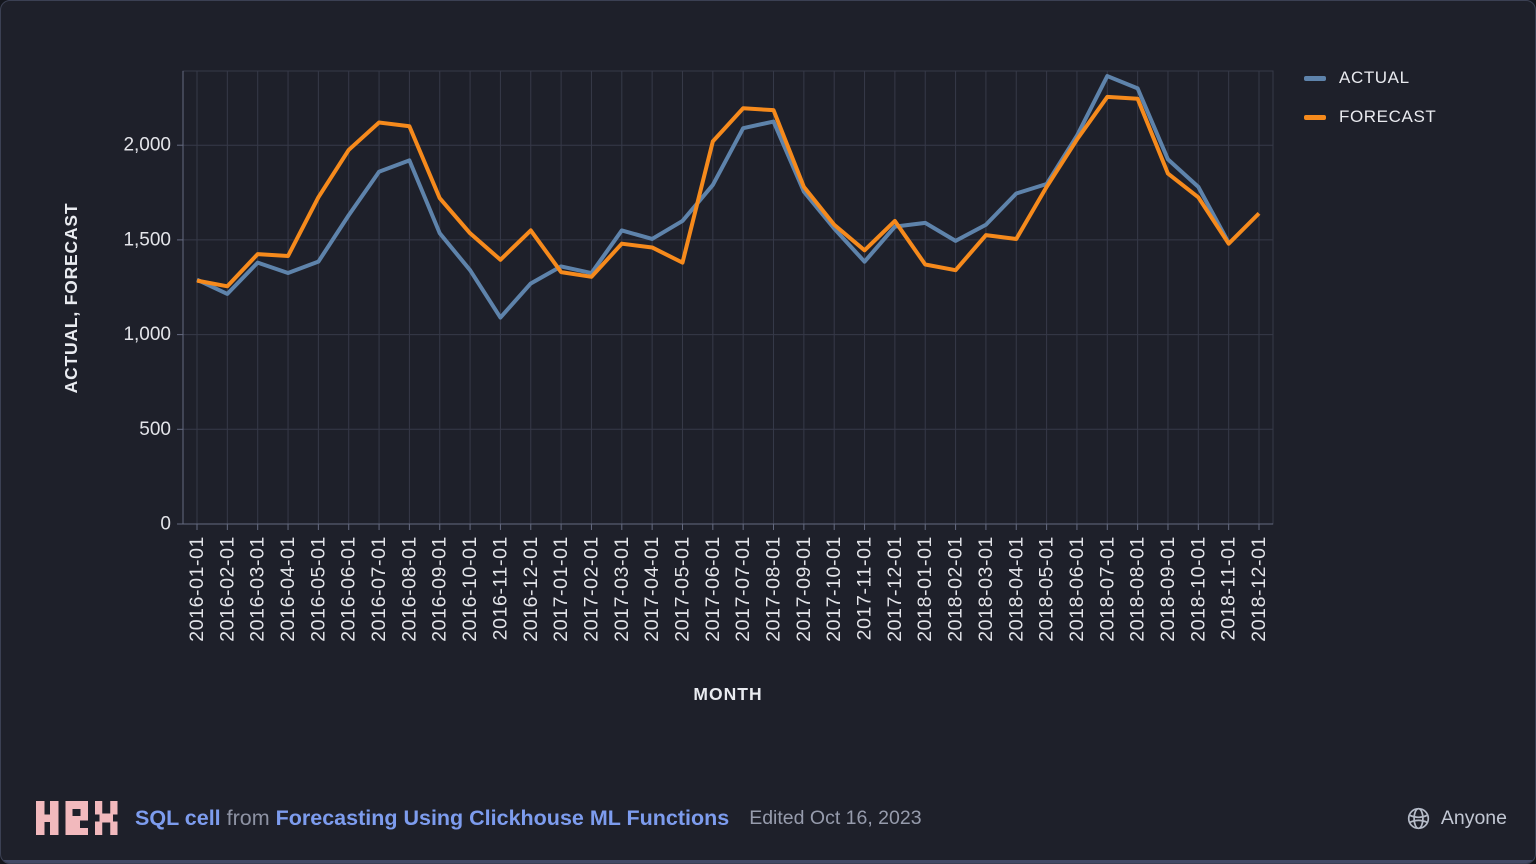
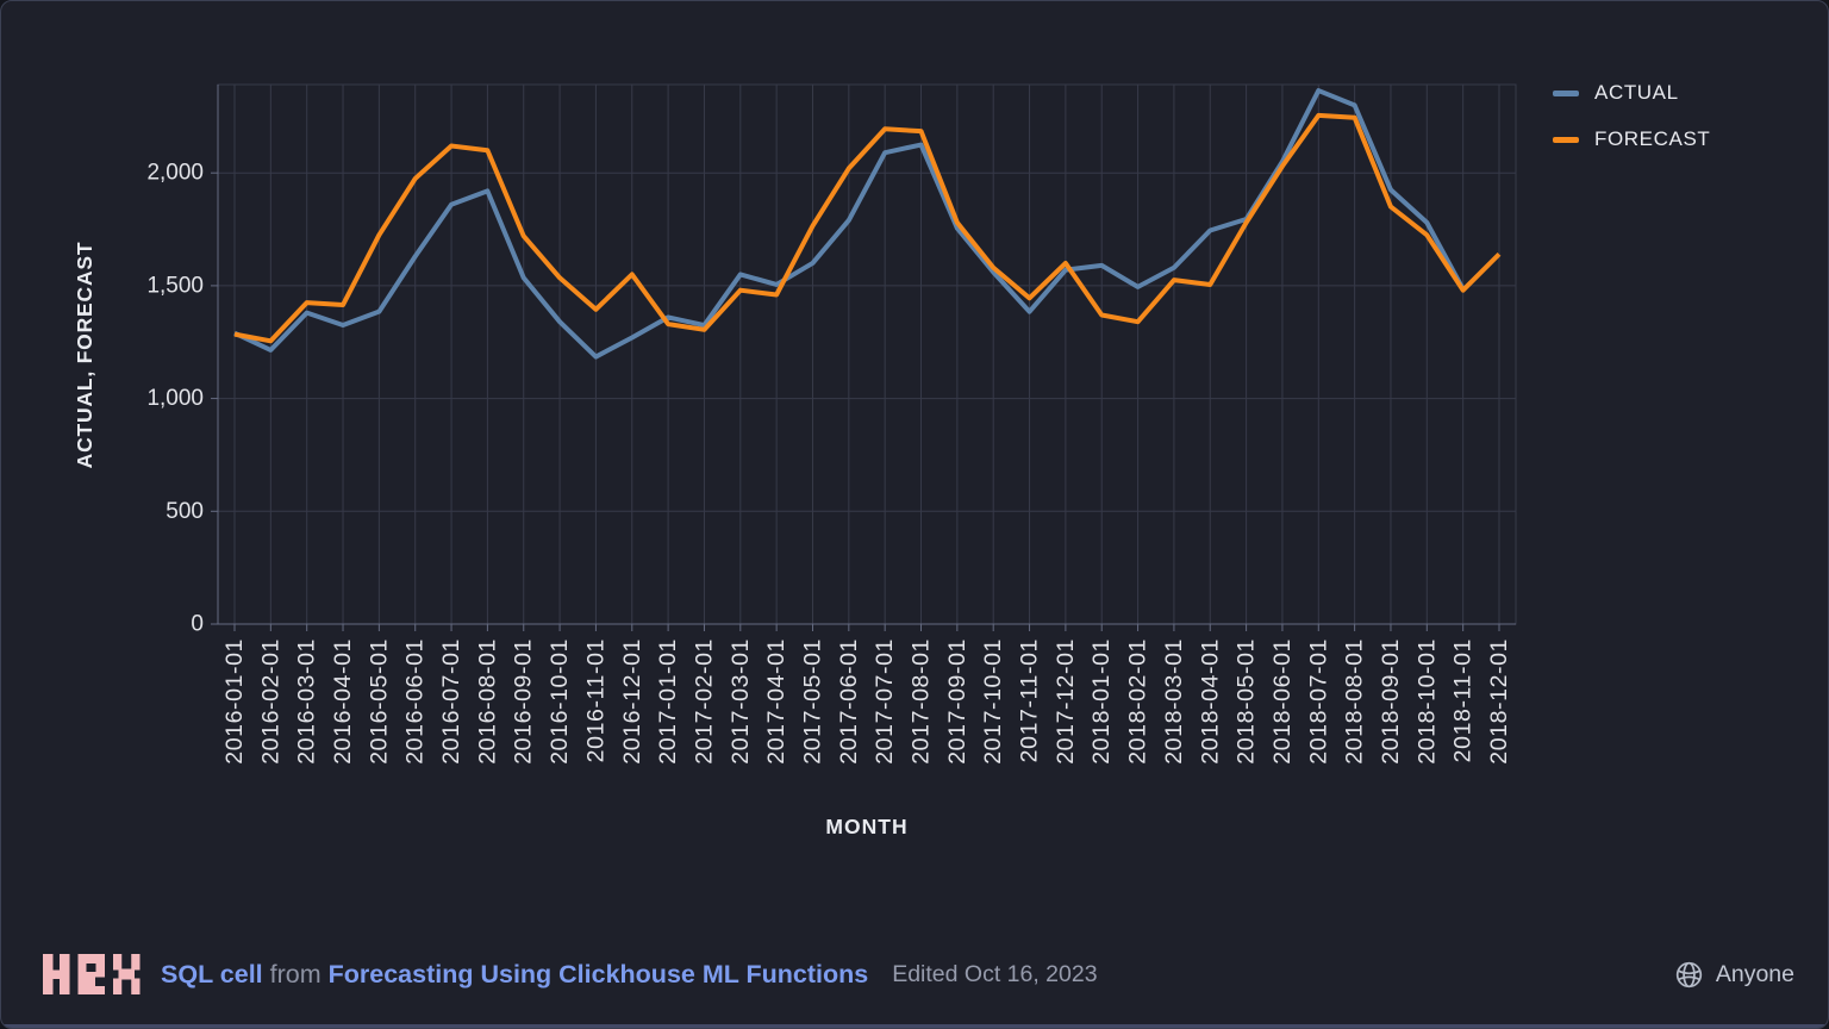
ACTUAL/2016-11-01: 1090 -> 1180
FORECAST/2017-05-01: 1380 -> 1760
